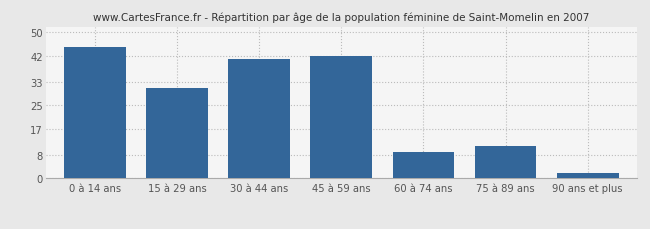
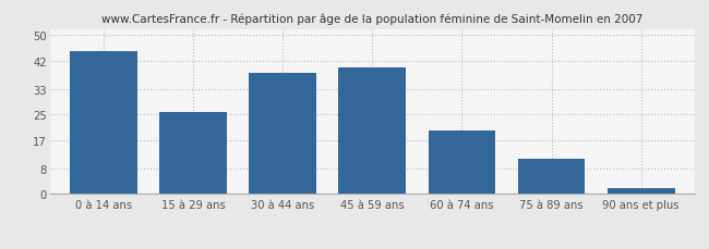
15 à 29 ans: 31 -> 26
30 à 44 ans: 41 -> 38
45 à 59 ans: 42 -> 40
60 à 74 ans: 9 -> 20
